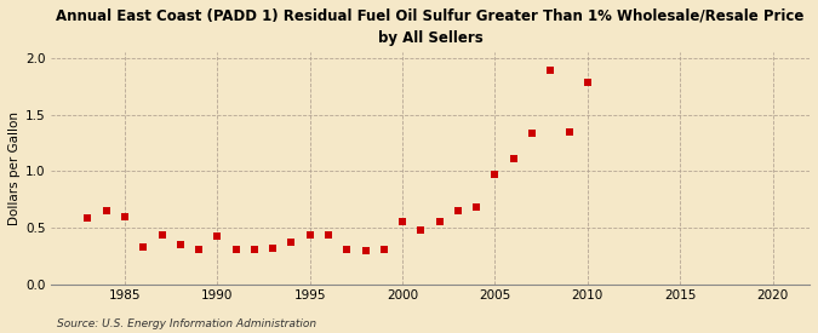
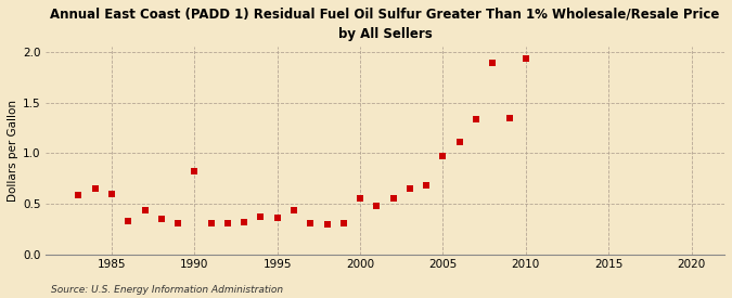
1990: 0.42 -> 0.82
1995: 0.44 -> 0.36
2010: 1.79 -> 1.94
